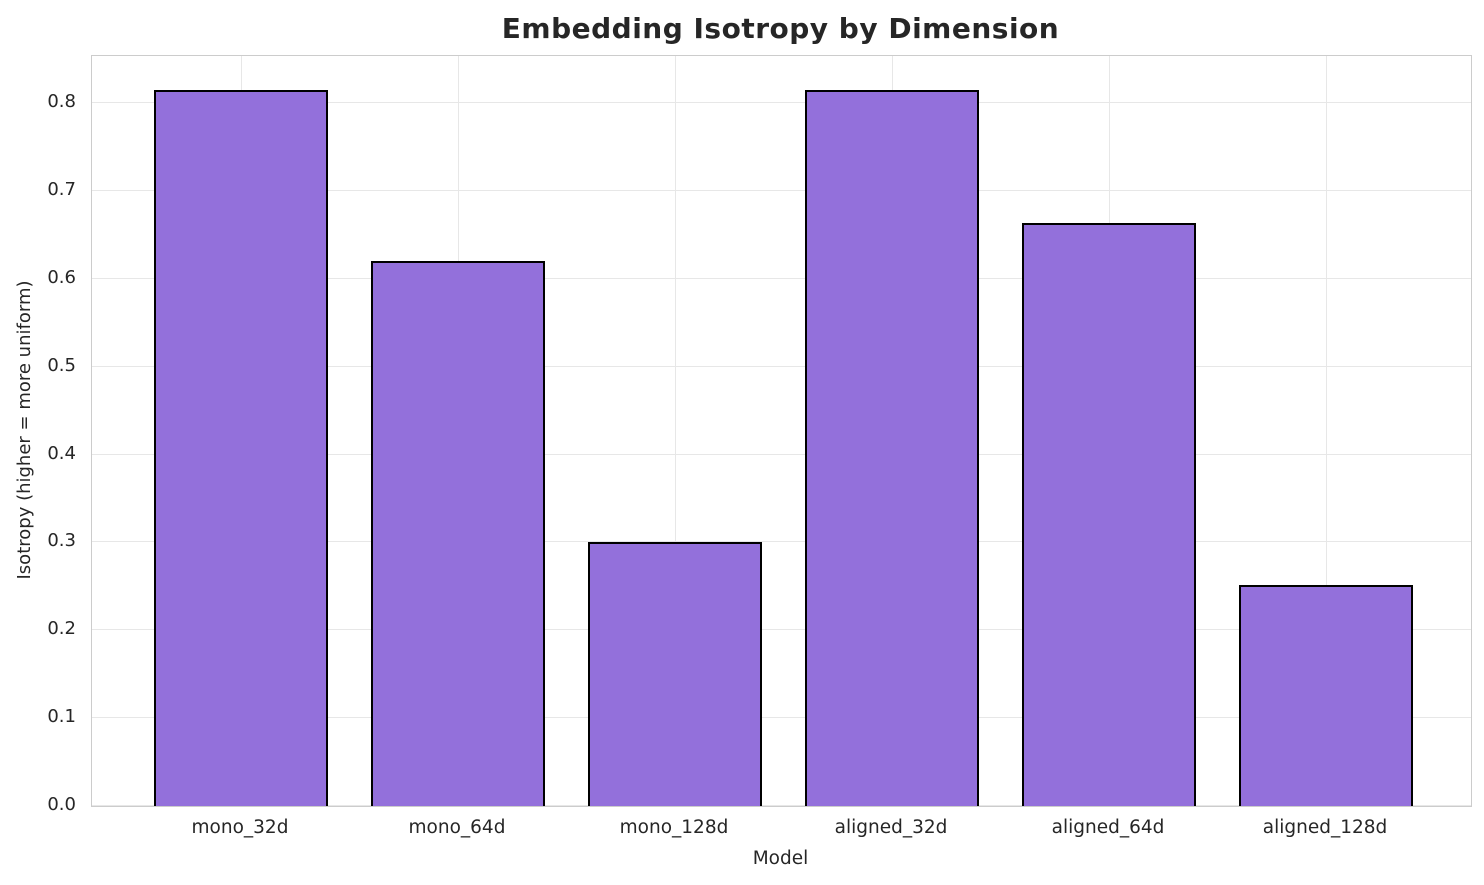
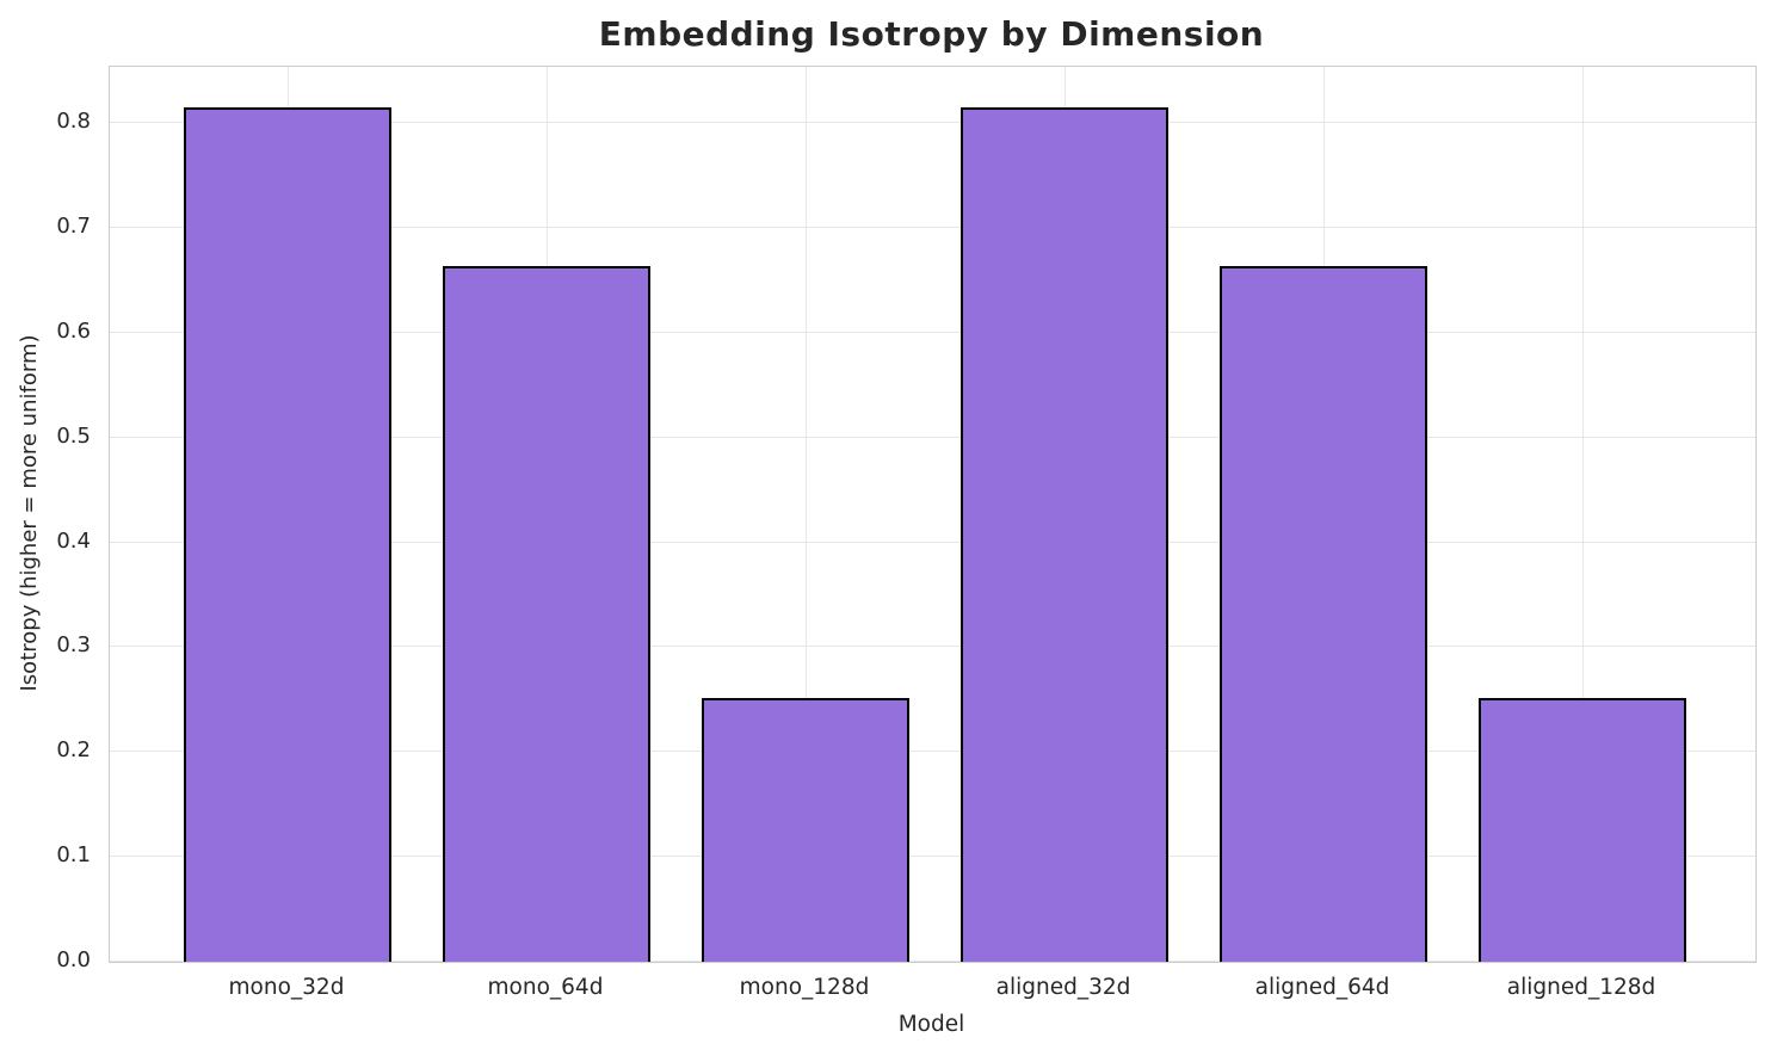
mono_64d: 0.62 -> 0.66
mono_128d: 0.30 -> 0.25
